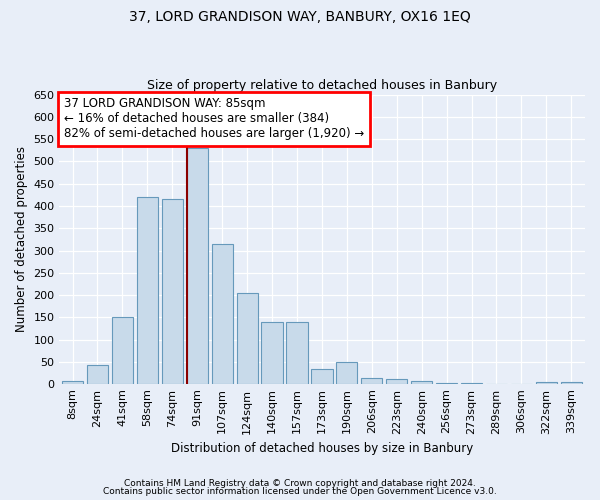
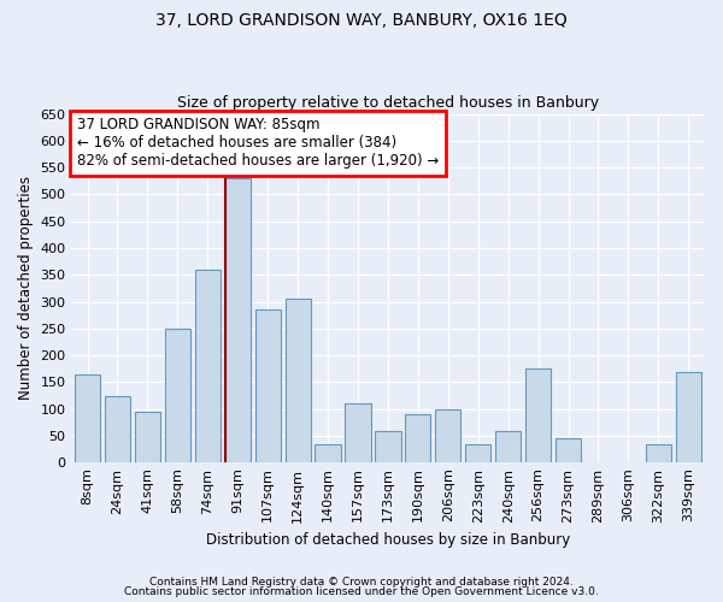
8sqm: 7 -> 165
24sqm: 43 -> 125
41sqm: 150 -> 95
58sqm: 420 -> 250
74sqm: 415 -> 360
107sqm: 315 -> 285
124sqm: 205 -> 305
140sqm: 140 -> 35
157sqm: 140 -> 110
173sqm: 35 -> 60
190sqm: 50 -> 90
206sqm: 15 -> 100
223sqm: 12 -> 35
240sqm: 8 -> 60
256sqm: 3 -> 175
273sqm: 2 -> 45
322sqm: 5 -> 35
339sqm: 5 -> 170
